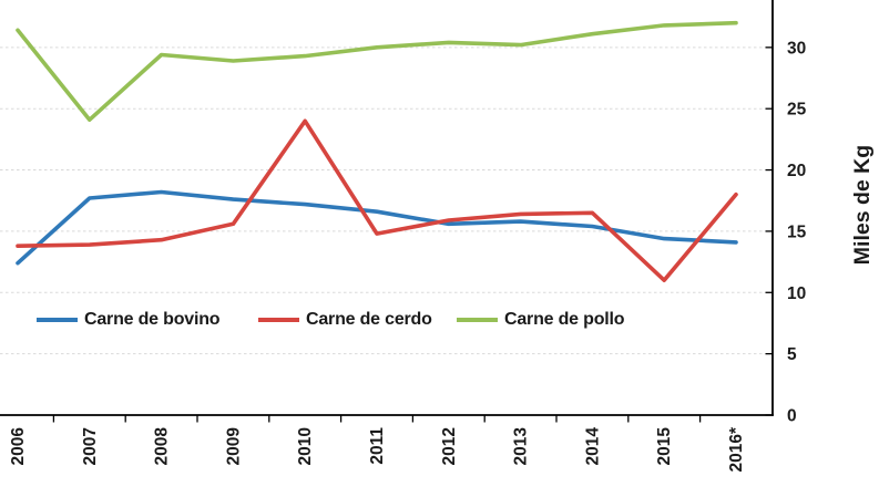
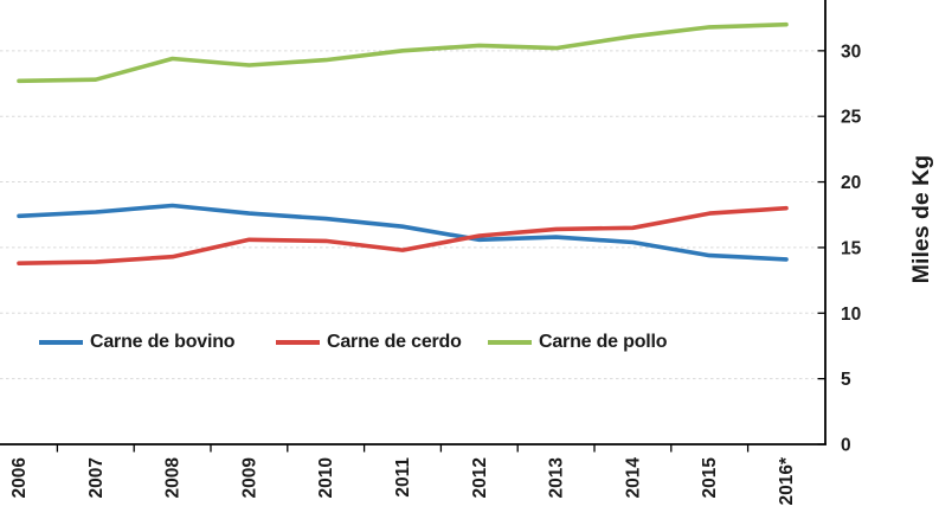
Carne de bovino/2006: 12.4 -> 17.4
Carne de pollo/2006: 31.4 -> 27.7
Carne de pollo/2007: 24.1 -> 27.8
Carne de cerdo/2010: 24.0 -> 15.5
Carne de cerdo/2015: 11.0 -> 17.6
